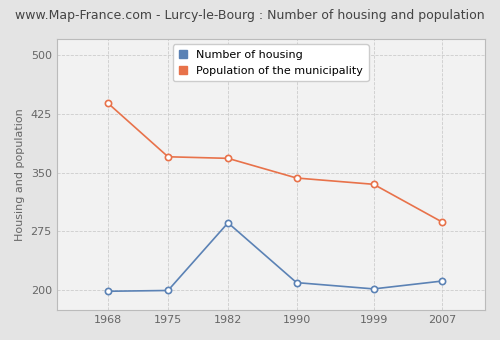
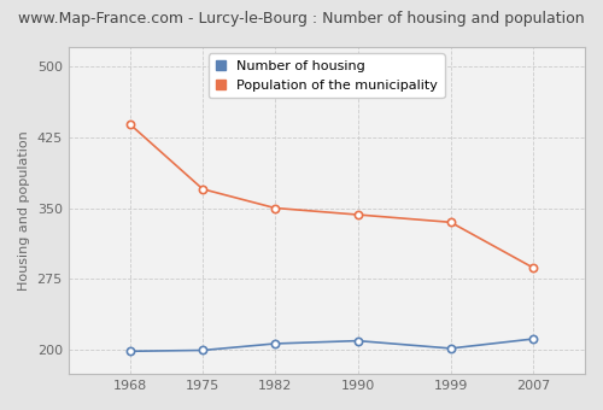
Number of housing/1982: 286 -> 207
Population of the municipality/1982: 368 -> 350
